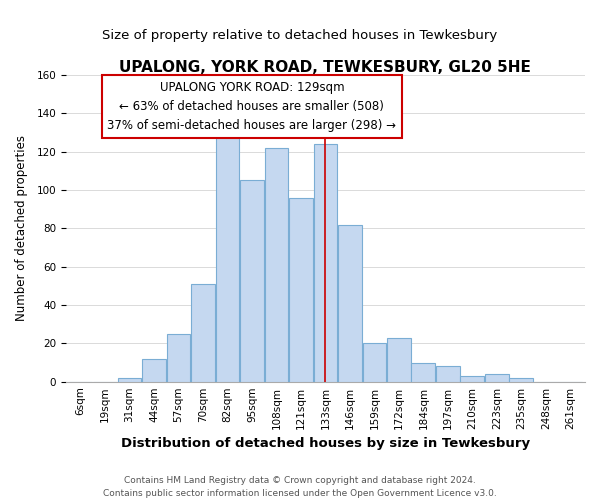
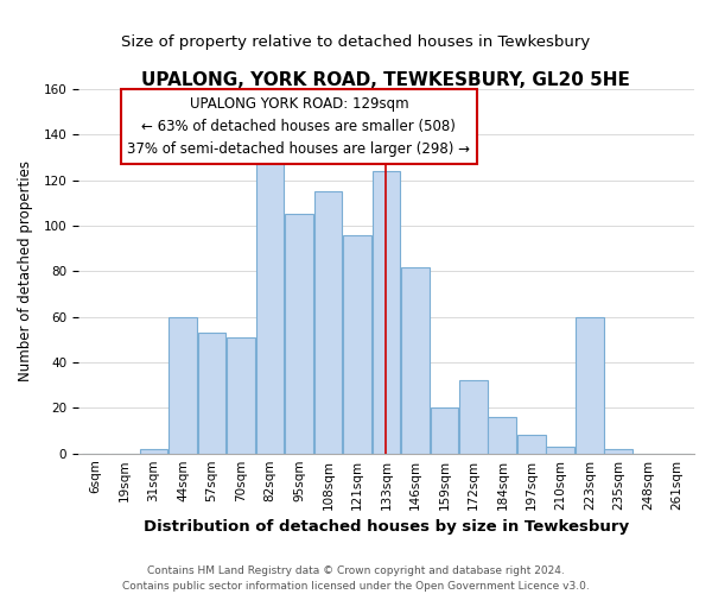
44sqm: 12 -> 60
57sqm: 25 -> 53
108sqm: 122 -> 115
172sqm: 23 -> 32
184sqm: 10 -> 16
223sqm: 4 -> 60
